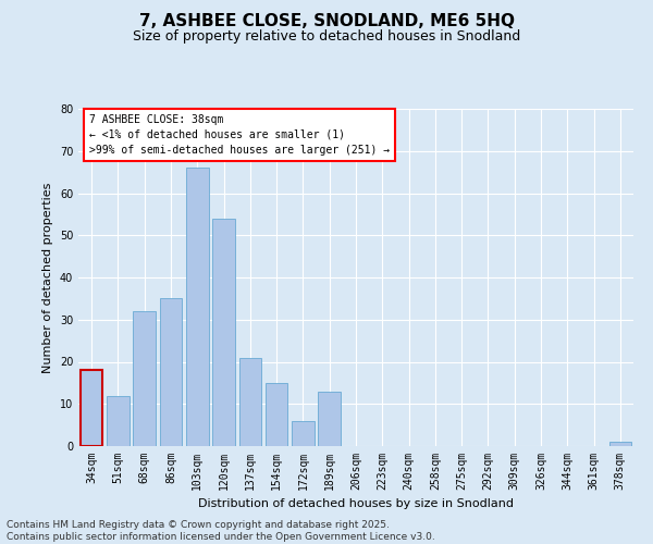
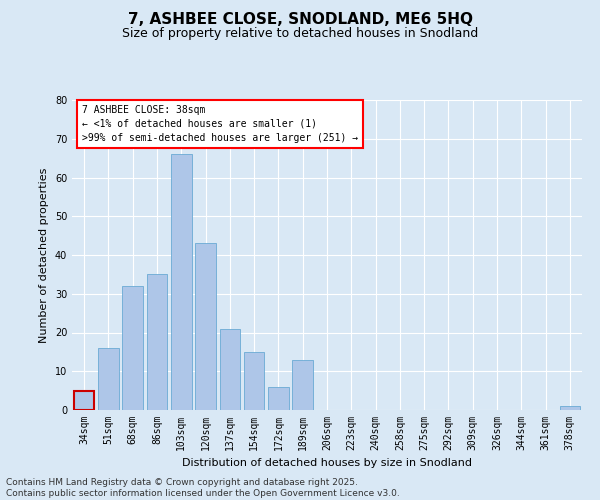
34sqm: 18 -> 5
51sqm: 12 -> 16
120sqm: 54 -> 43
